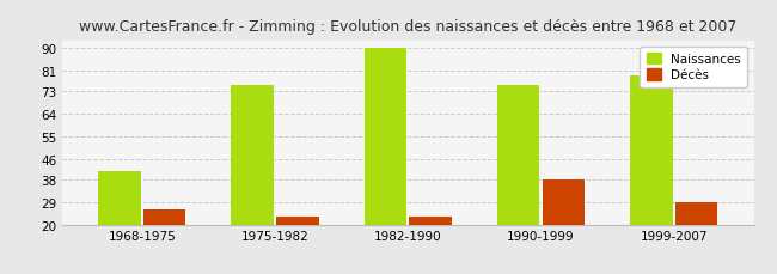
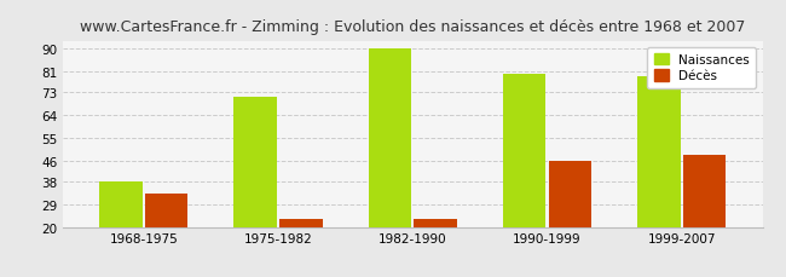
Naissances/1968-1975: 41 -> 38
Décès/1968-1975: 26 -> 33
Naissances/1975-1982: 75 -> 71
Naissances/1990-1999: 75 -> 80
Décès/1990-1999: 38 -> 46
Décès/1999-2007: 29 -> 48
